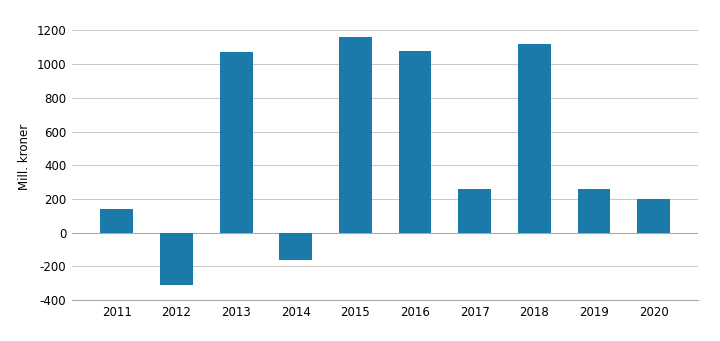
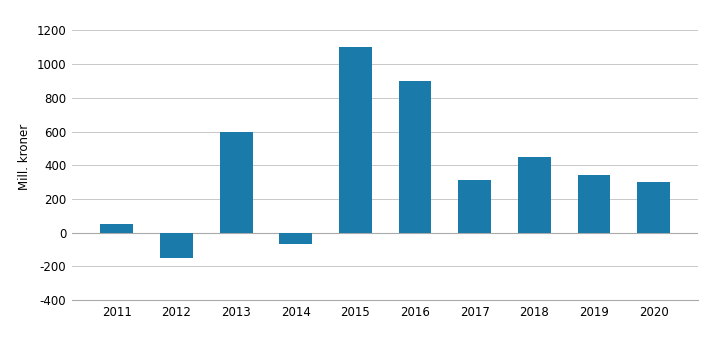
2011: 140 -> 50
2012: -310 -> -150
2013: 1070 -> 600
2014: -160 -> -70
2015: 1160 -> 1100
2016: 1080 -> 900
2017: 260 -> 320
2018: 1120 -> 450
2019: 260 -> 340
2020: 200 -> 300
